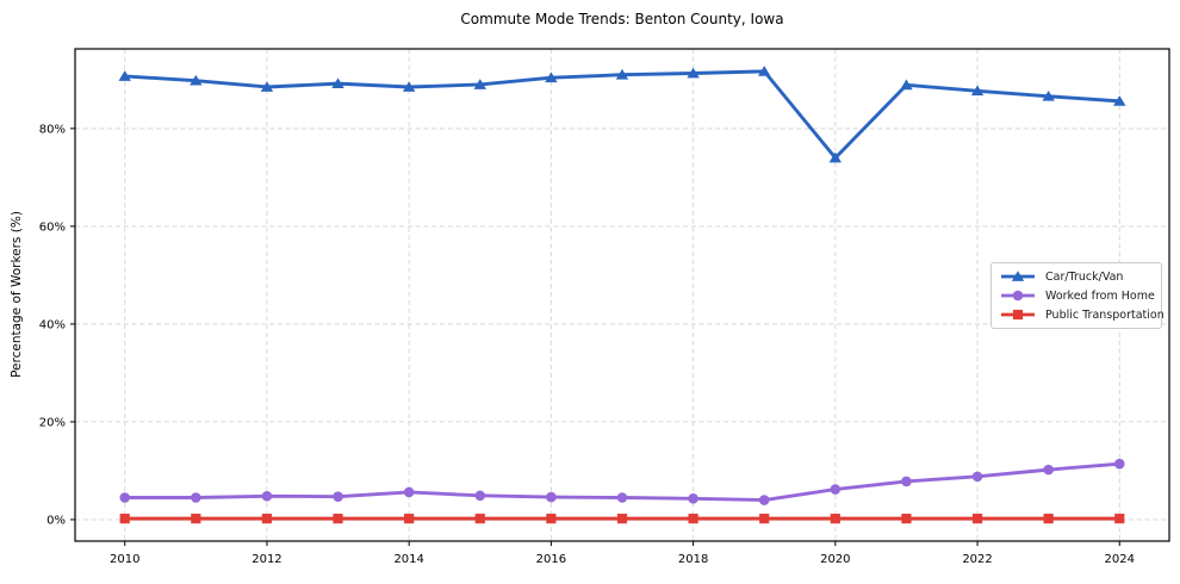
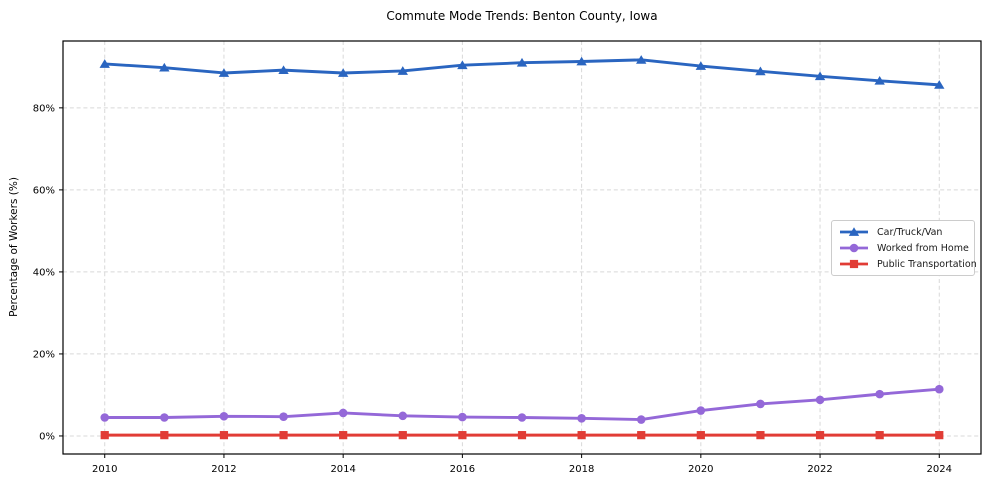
Car/Truck/Van/2020: 74% -> 90%
